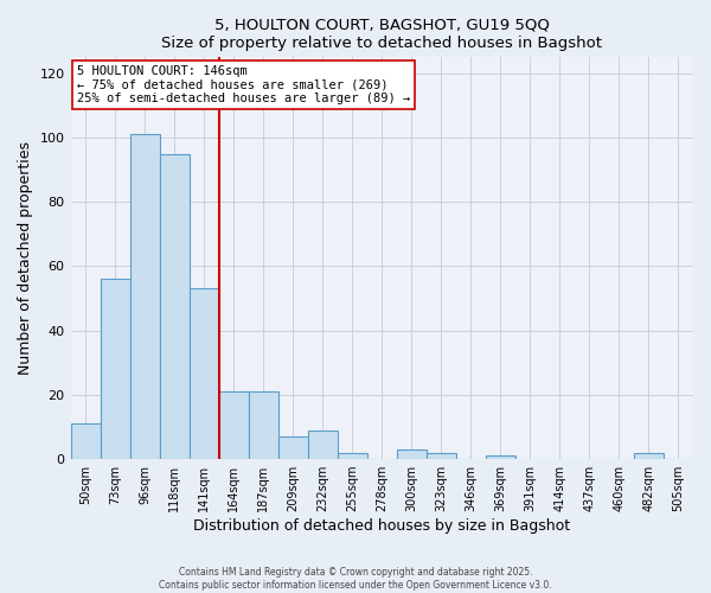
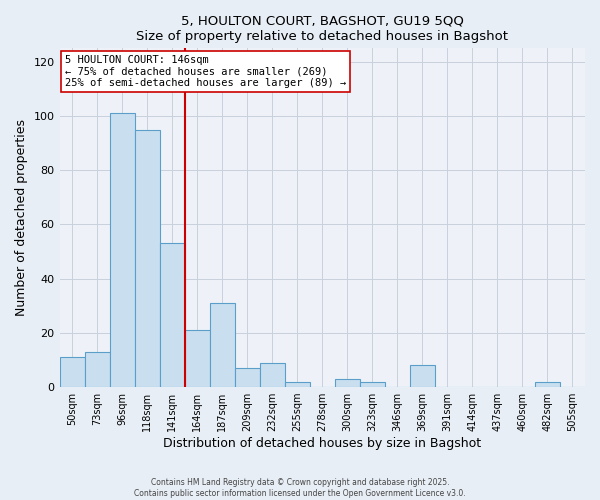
73sqm: 56 -> 13
187sqm: 21 -> 31
369sqm: 1 -> 8
